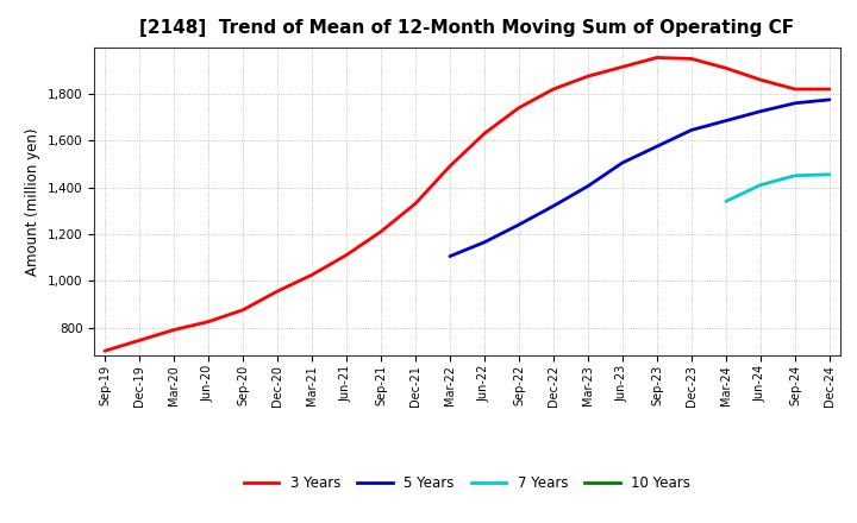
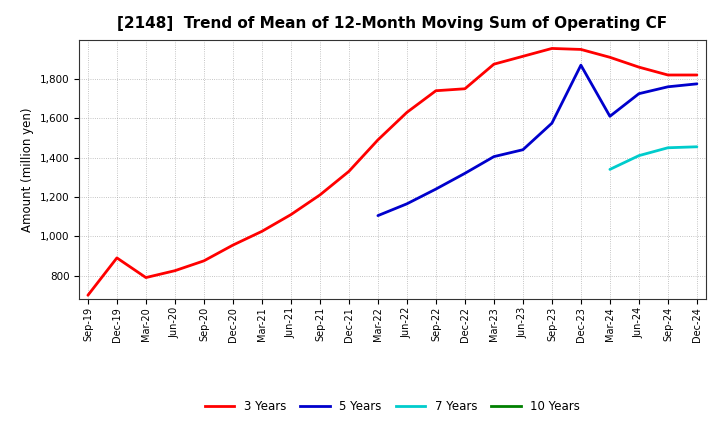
3 Years/Dec-19: 740 -> 890
3 Years/Dec-22: 1,820 -> 1,750
5 Years/Jun-23: 1,500 -> 1,440
5 Years/Dec-23: 1,640 -> 1,870
5 Years/Mar-24: 1,680 -> 1,610
